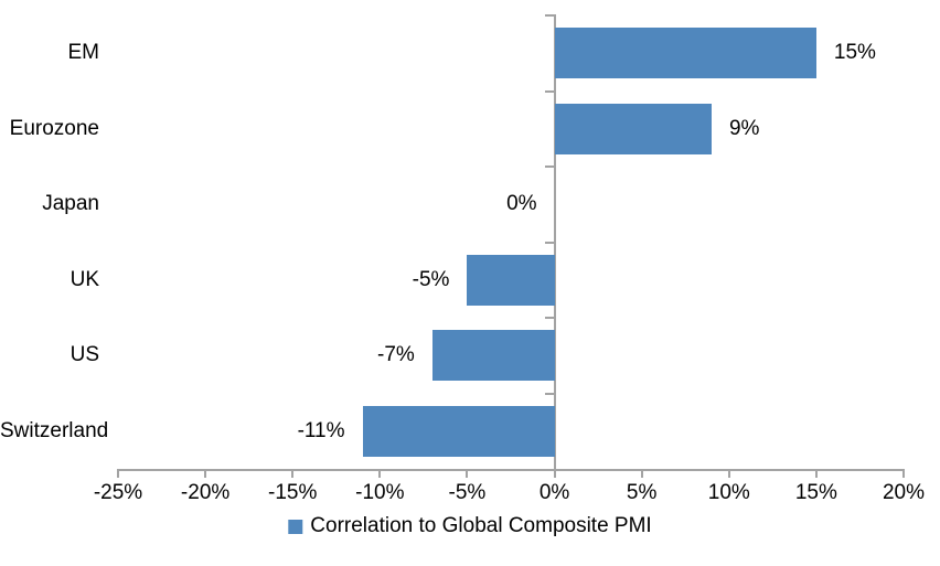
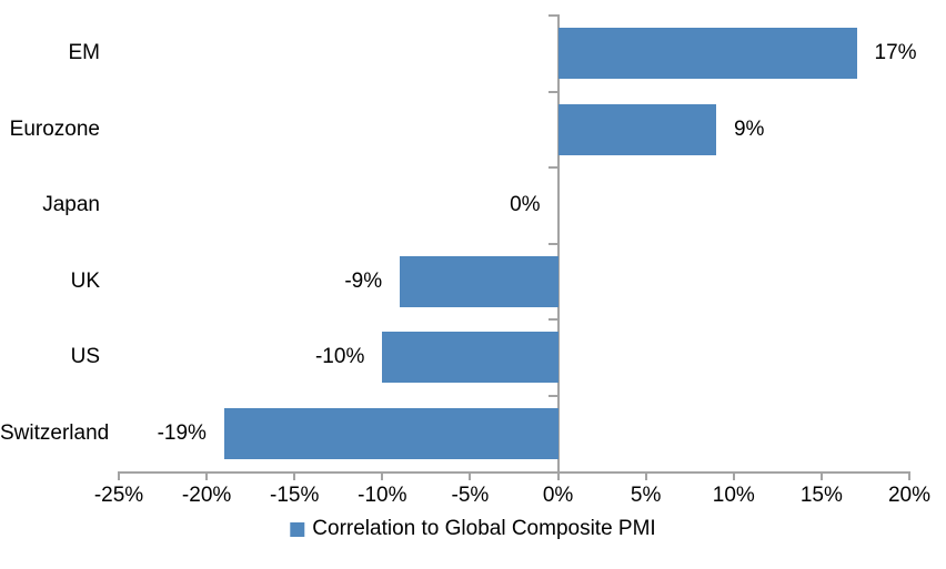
EM: 15% -> 17%
UK: -5% -> -9%
US: -7% -> -10%
Switzerland: -11% -> -19%
